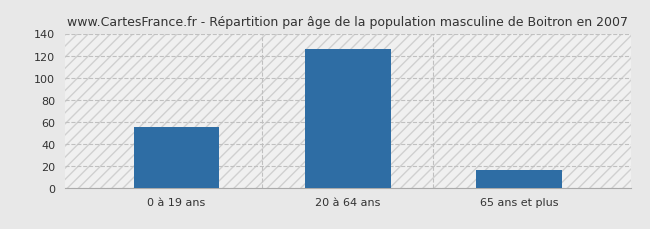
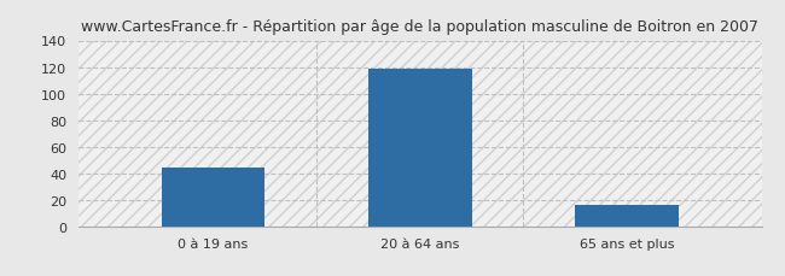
0 à 19 ans: 55 -> 44
20 à 64 ans: 126 -> 119
